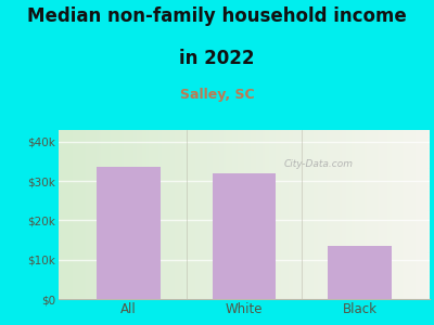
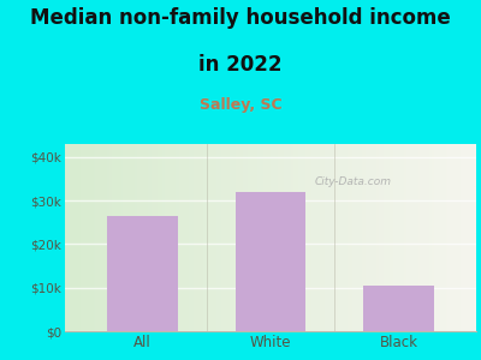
All: $33.5k -> $26.5k
Black: $13.5k -> $10.5k
